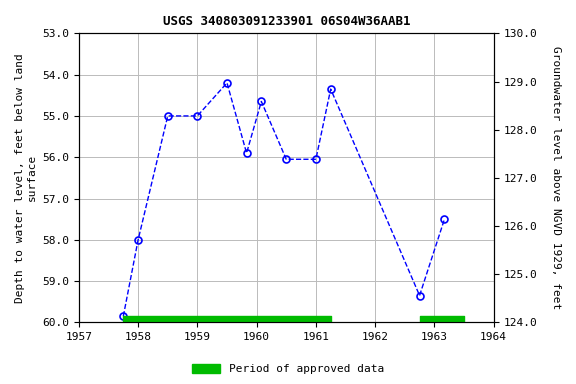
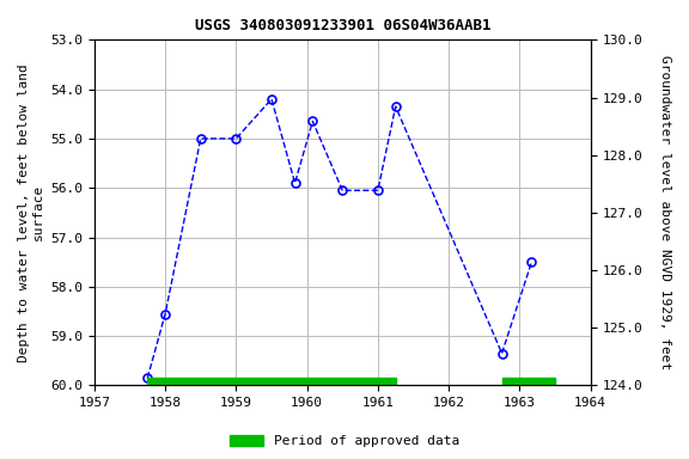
1958: 58.00 -> 58.55
